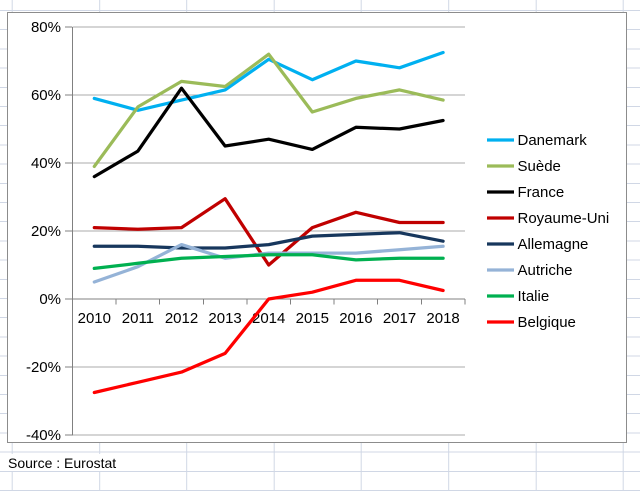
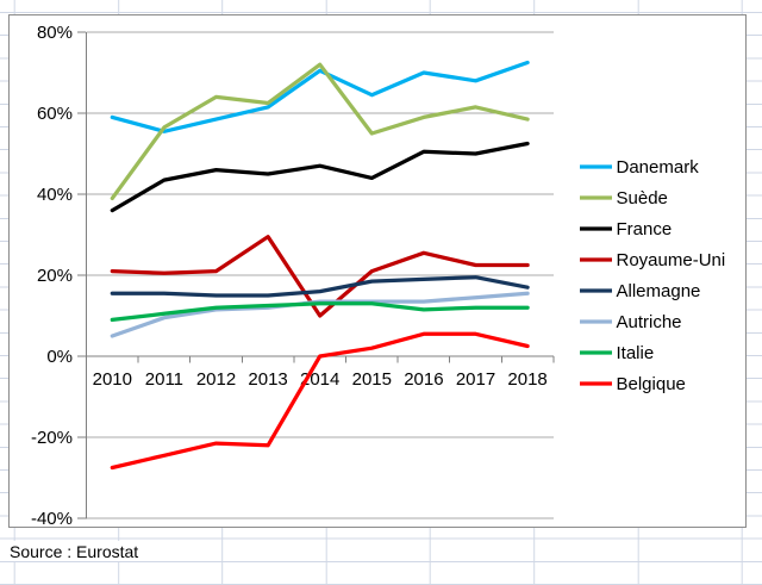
France/2012: 62% -> 46%
Autriche/2012: 16% -> 12%
Belgique/2013: -16% -> -22%
